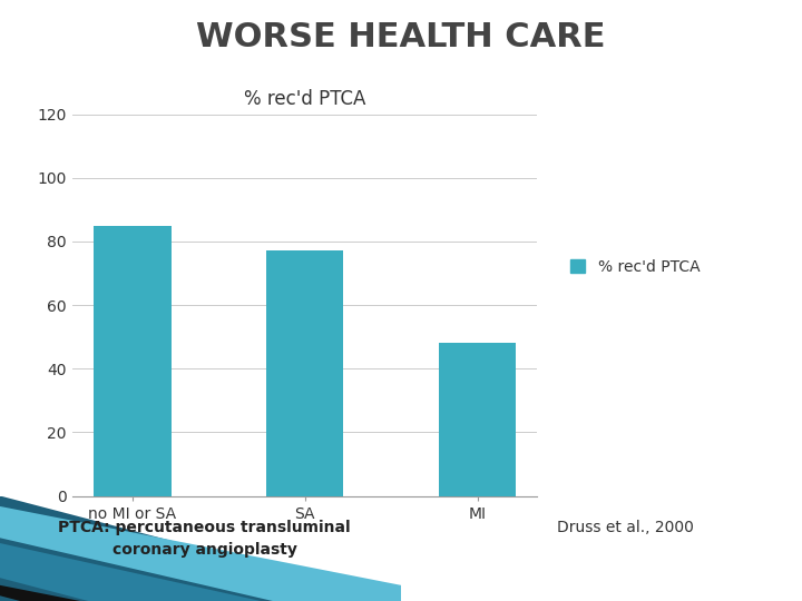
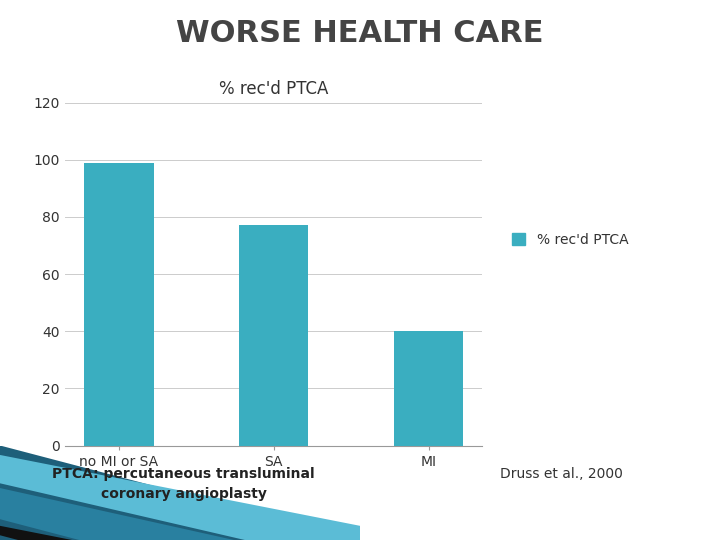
no MI or SA: 85 -> 99
MI: 48 -> 40
